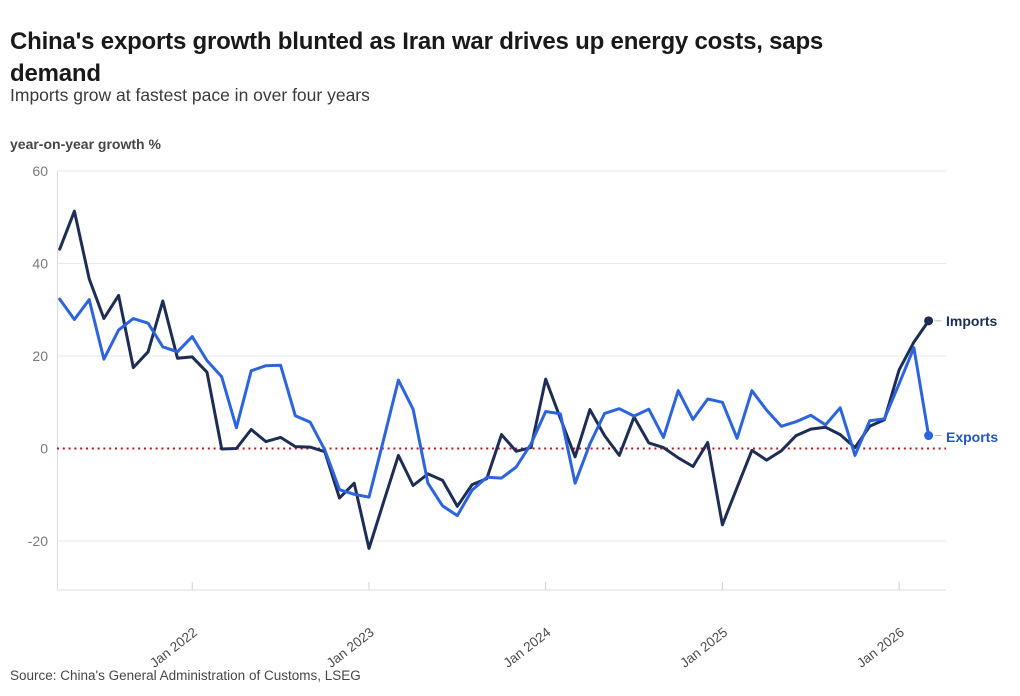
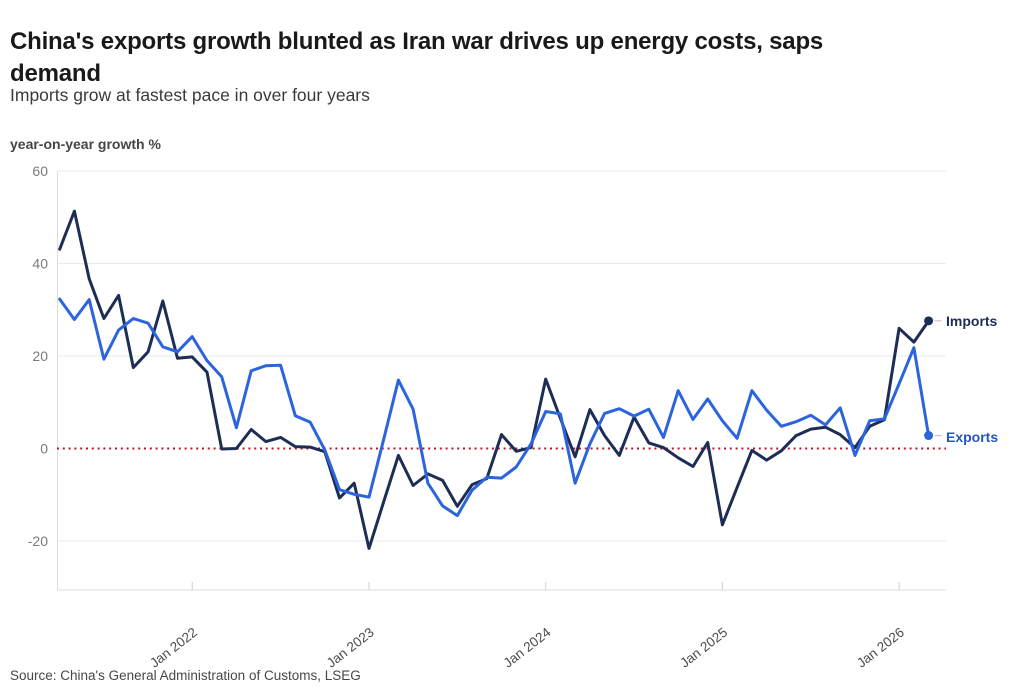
Exports/Jan 2025: 10 -> 6
Imports/Jan 2026: 17 -> 26
